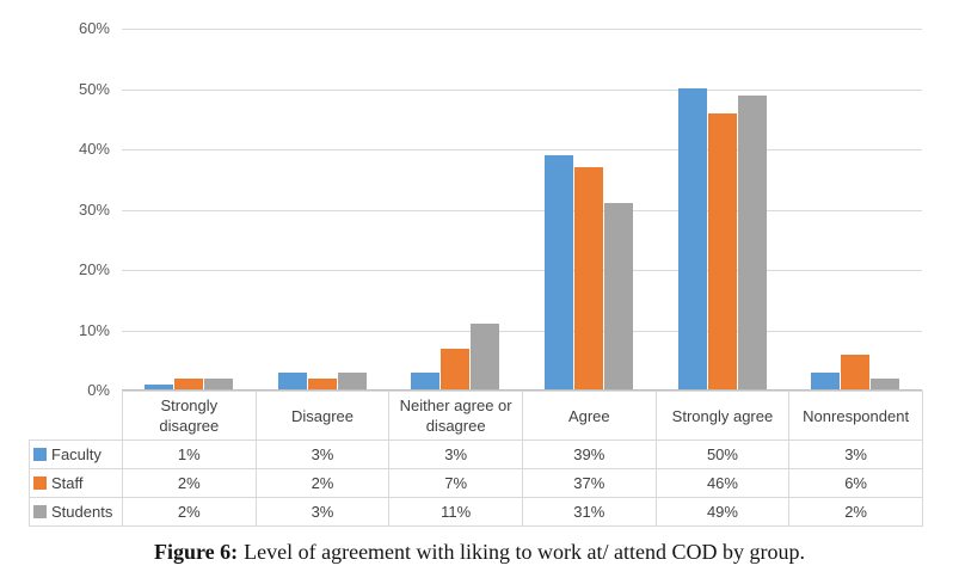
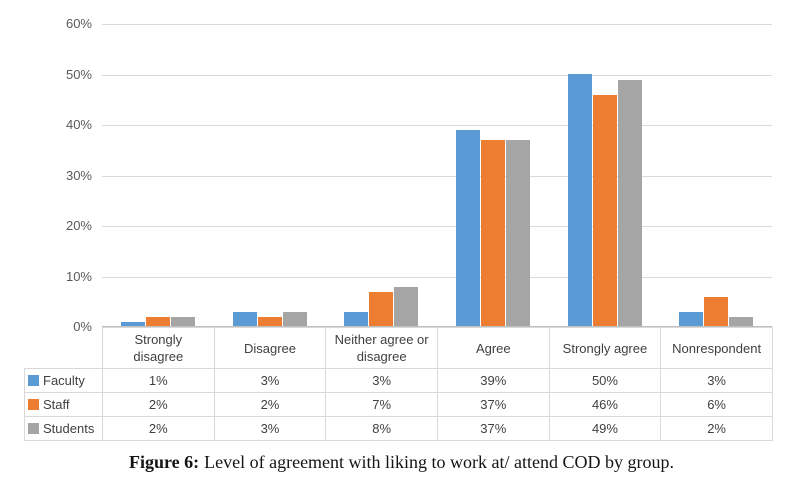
Students/Neither agree or disagree: 11% -> 8%
Students/Agree: 31% -> 37%
